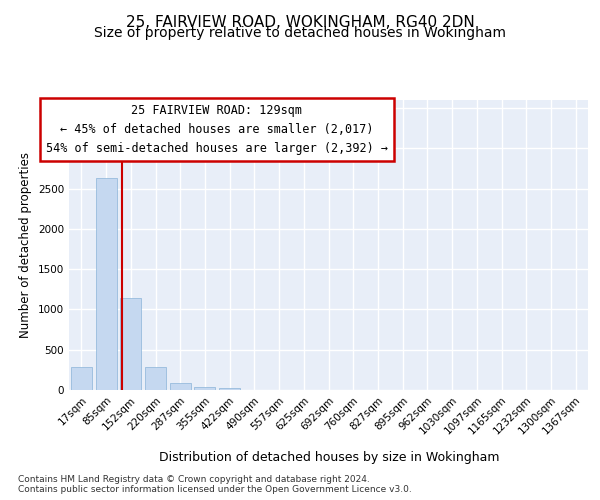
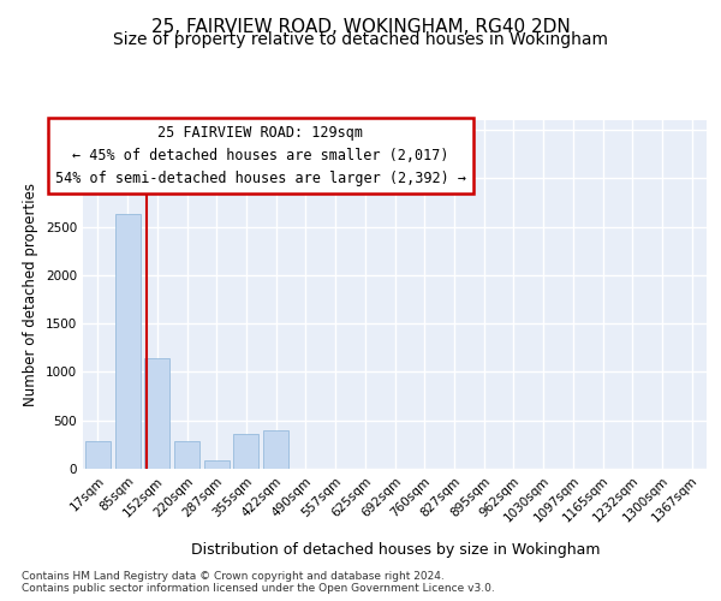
355sqm: 40 -> 360
422sqm: 20 -> 400
